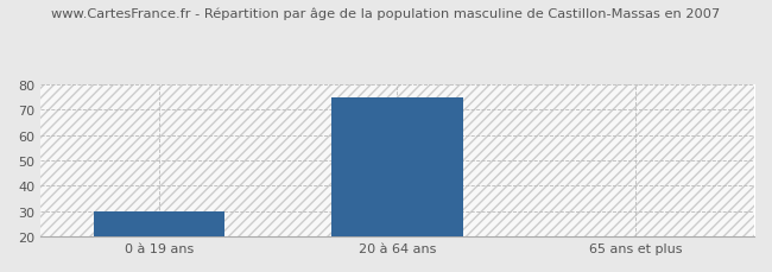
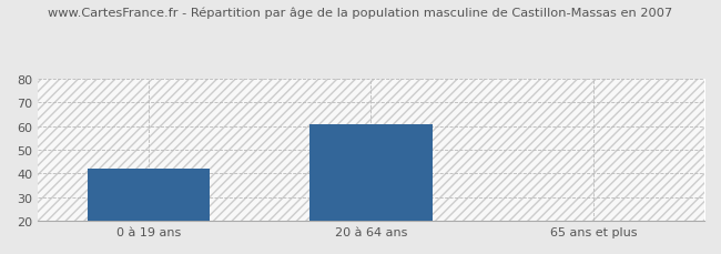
0 à 19 ans: 30.0 -> 42.0
20 à 64 ans: 75.0 -> 61.0
